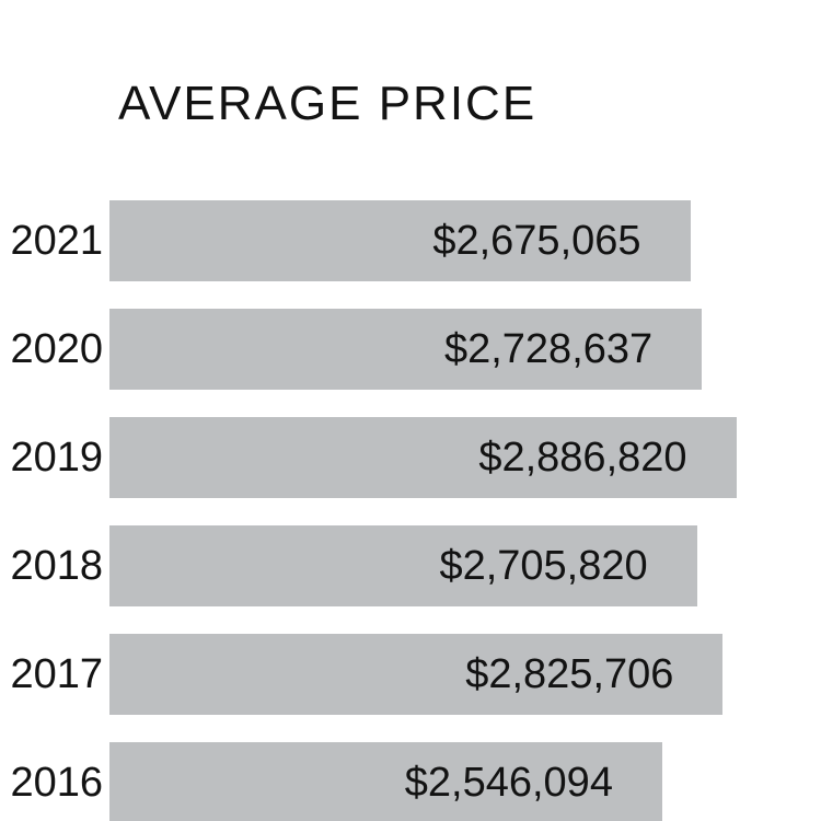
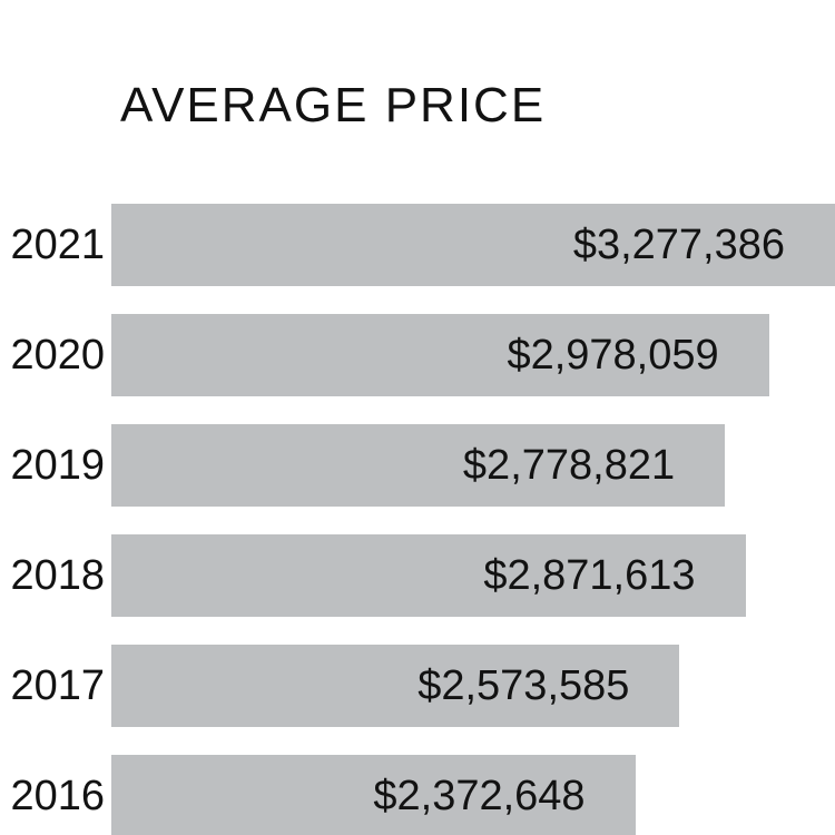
2021: $2,675,065 -> $3,277,386
2020: $2,728,637 -> $2,978,059
2019: $2,886,820 -> $2,778,821
2018: $2,705,820 -> $2,871,613
2017: $2,825,706 -> $2,573,585
2016: $2,546,094 -> $2,372,648
